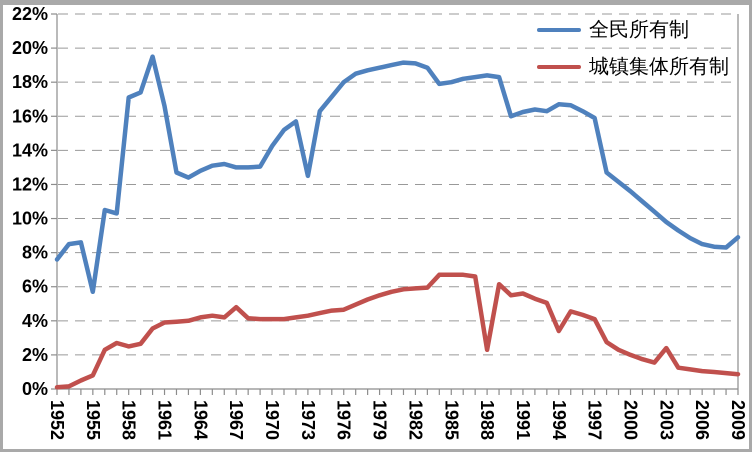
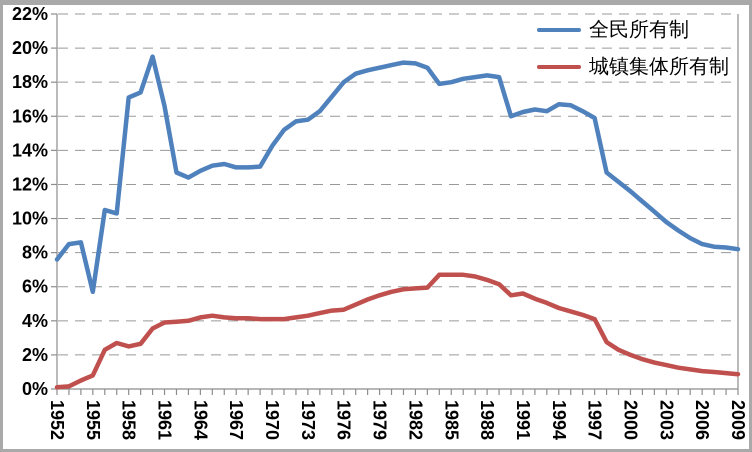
城镇集体所有制/1967: 4.8% -> 4.2%
全民所有制/1973: 12.5% -> 15.8%
城镇集体所有制/1988: 2.3% -> 6.4%
城镇集体所有制/1994: 3.4% -> 4.8%
城镇集体所有制/2003: 2.4% -> 1.4%
全民所有制/2009: 8.9% -> 8.2%
